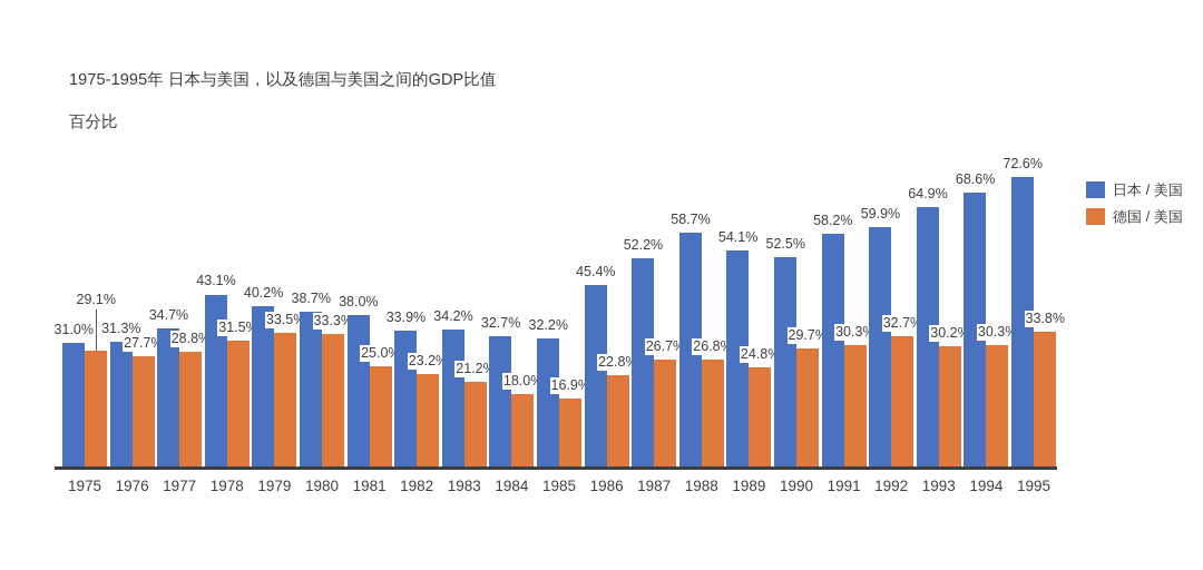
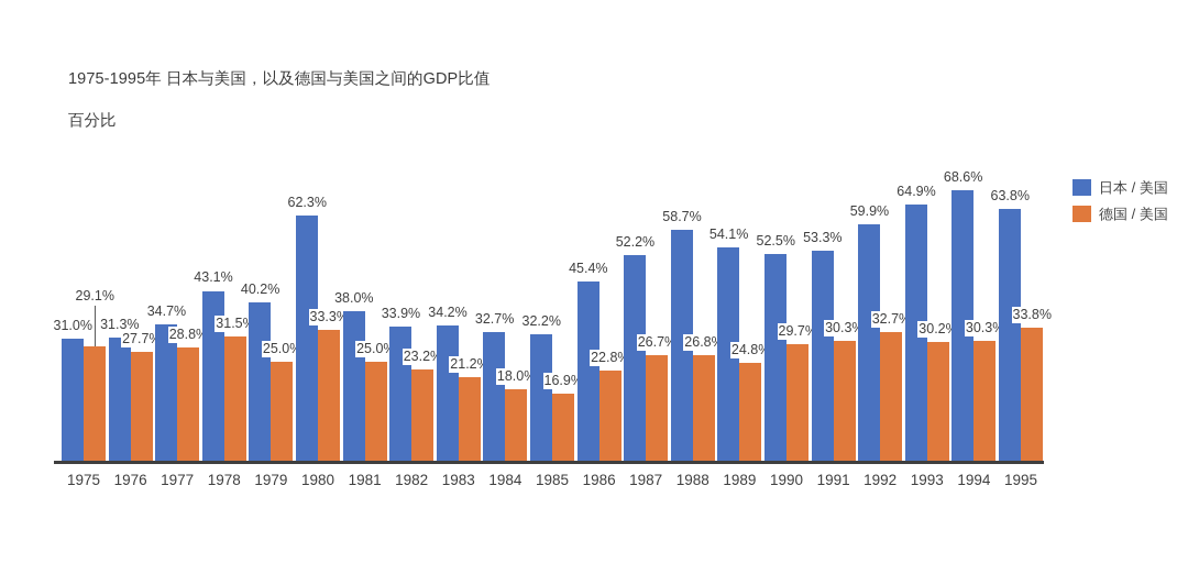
德国 / 美国/1979: 33.5% -> 25.0%
日本 / 美国/1980: 38.7% -> 62.3%
日本 / 美国/1991: 58.2% -> 53.3%
日本 / 美国/1995: 72.6% -> 63.8%
